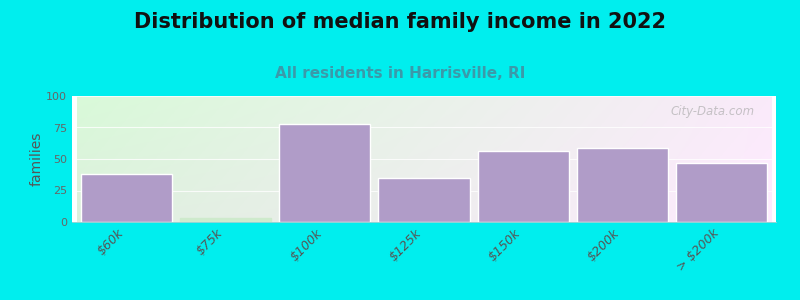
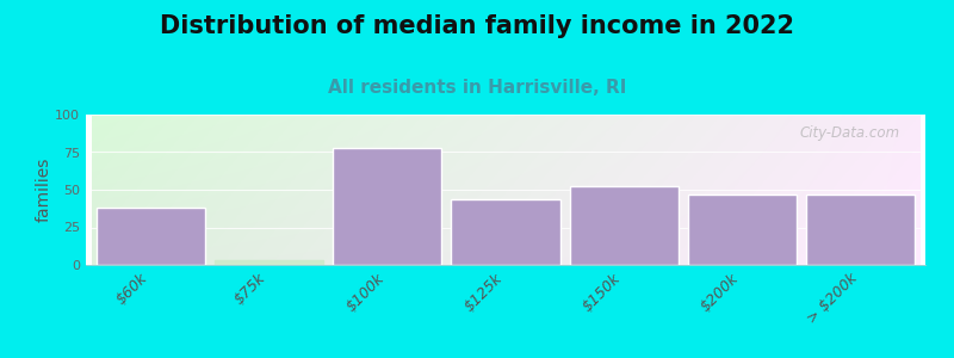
$125k: 35 -> 44
$150k: 56 -> 52
$200k: 59 -> 47
